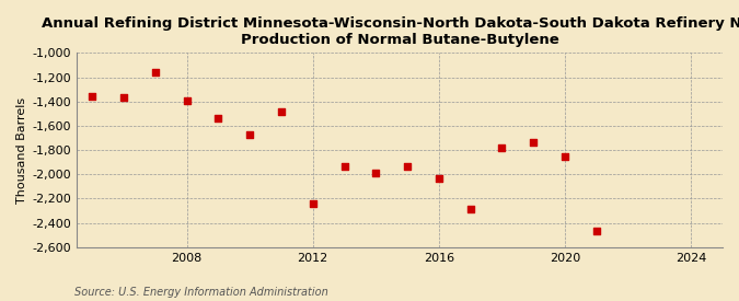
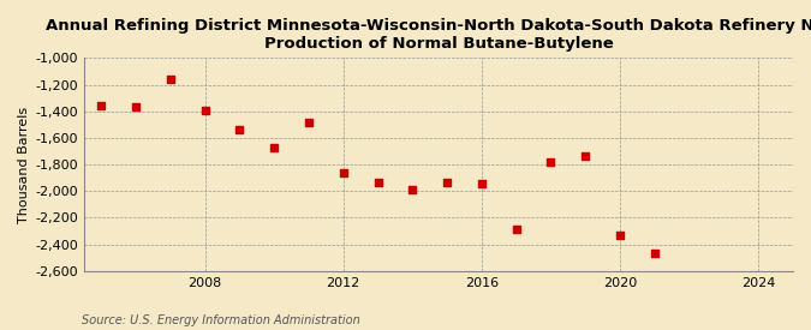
2012: -2,240 -> -1,860
2016: -2,030 -> -1,940
2020: -1,850 -> -2,330
